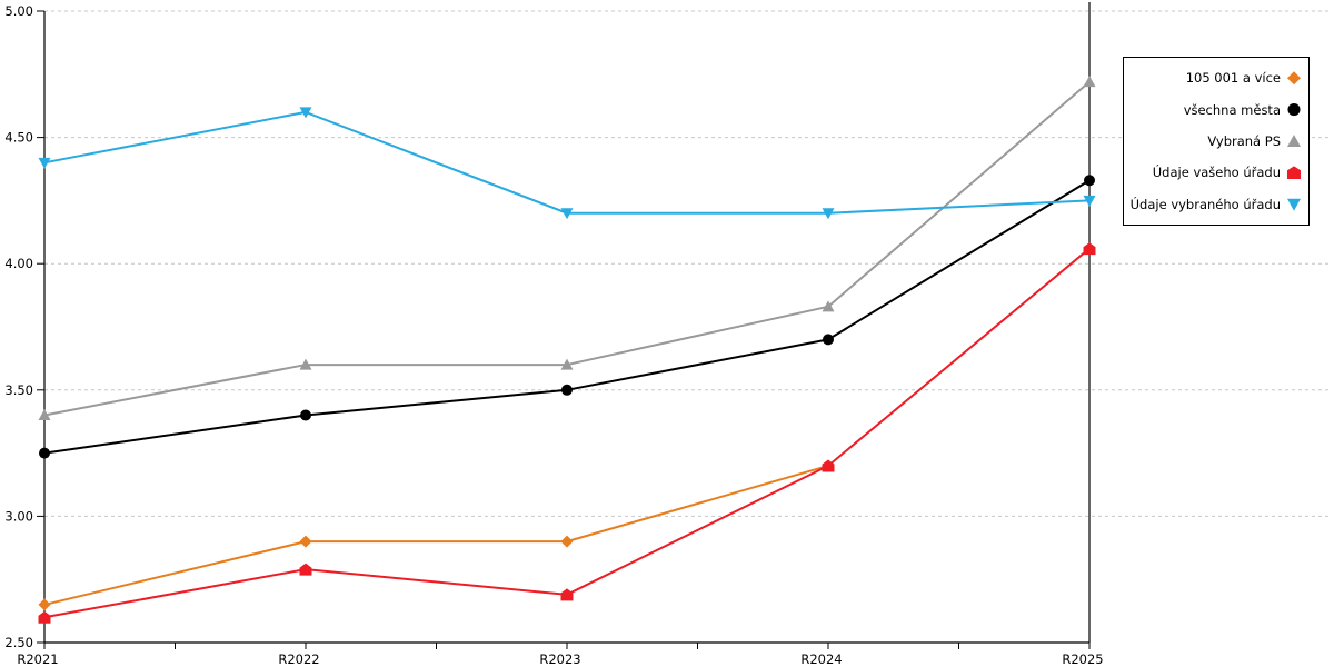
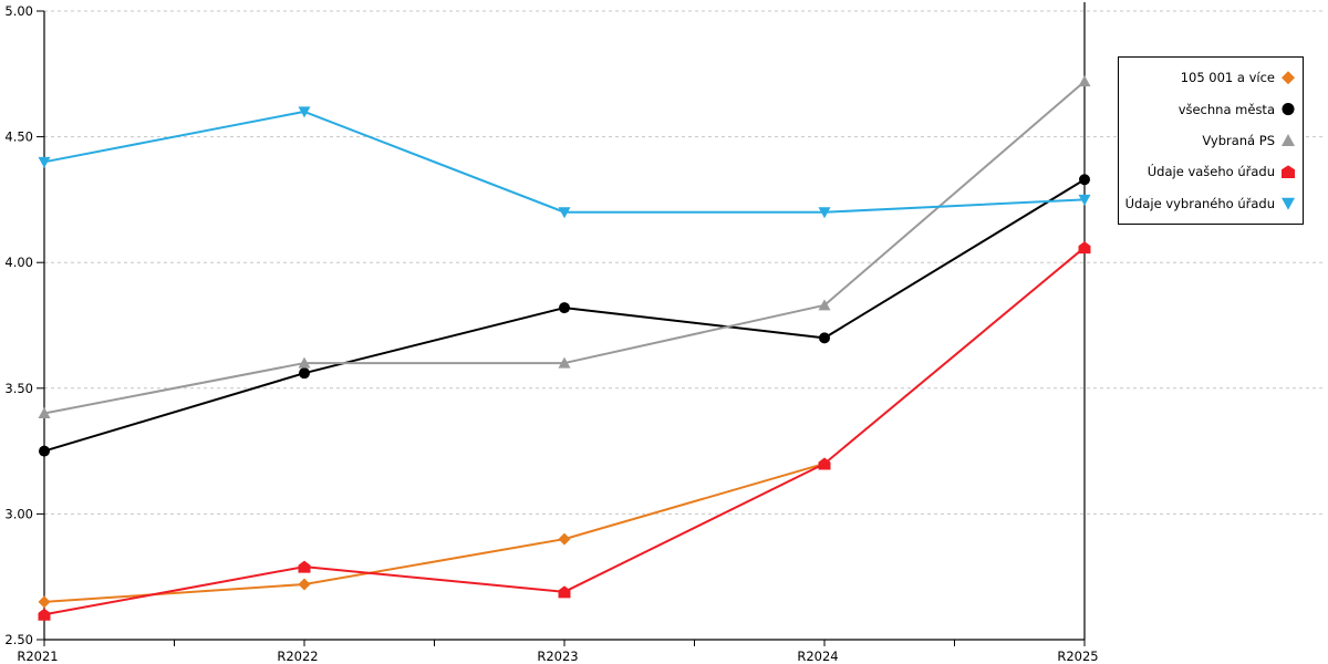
105 001 a více/R2022: 2.90 -> 2.72
všechna města/R2022: 3.40 -> 3.56
všechna města/R2023: 3.50 -> 3.82
